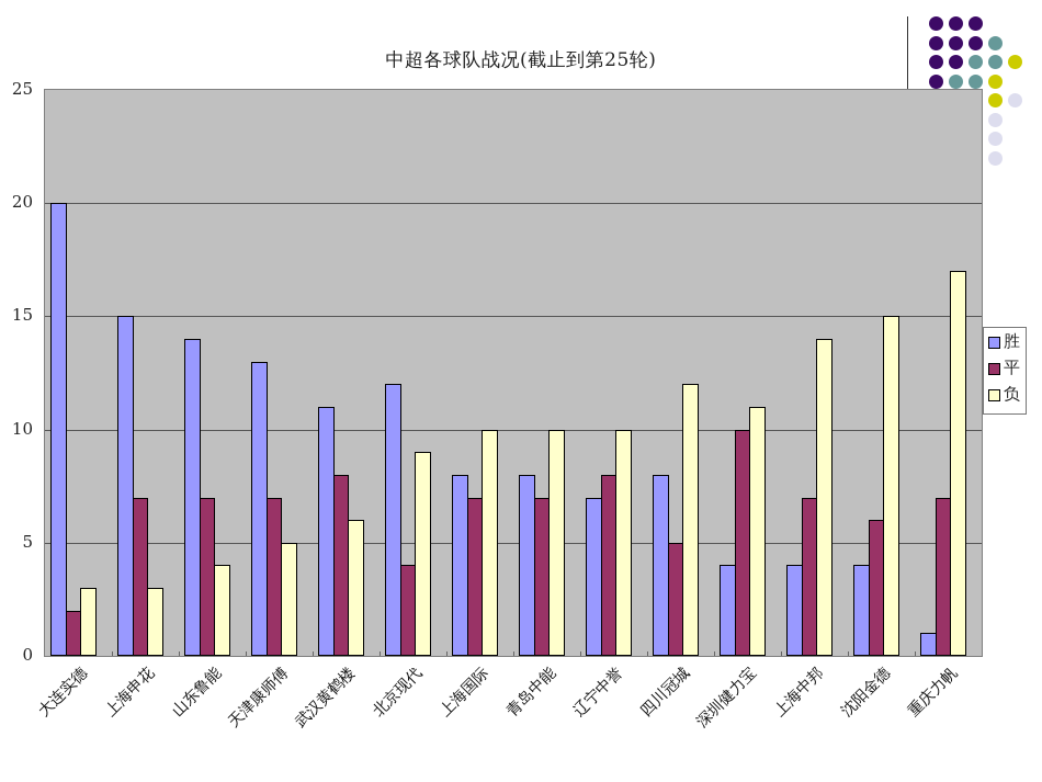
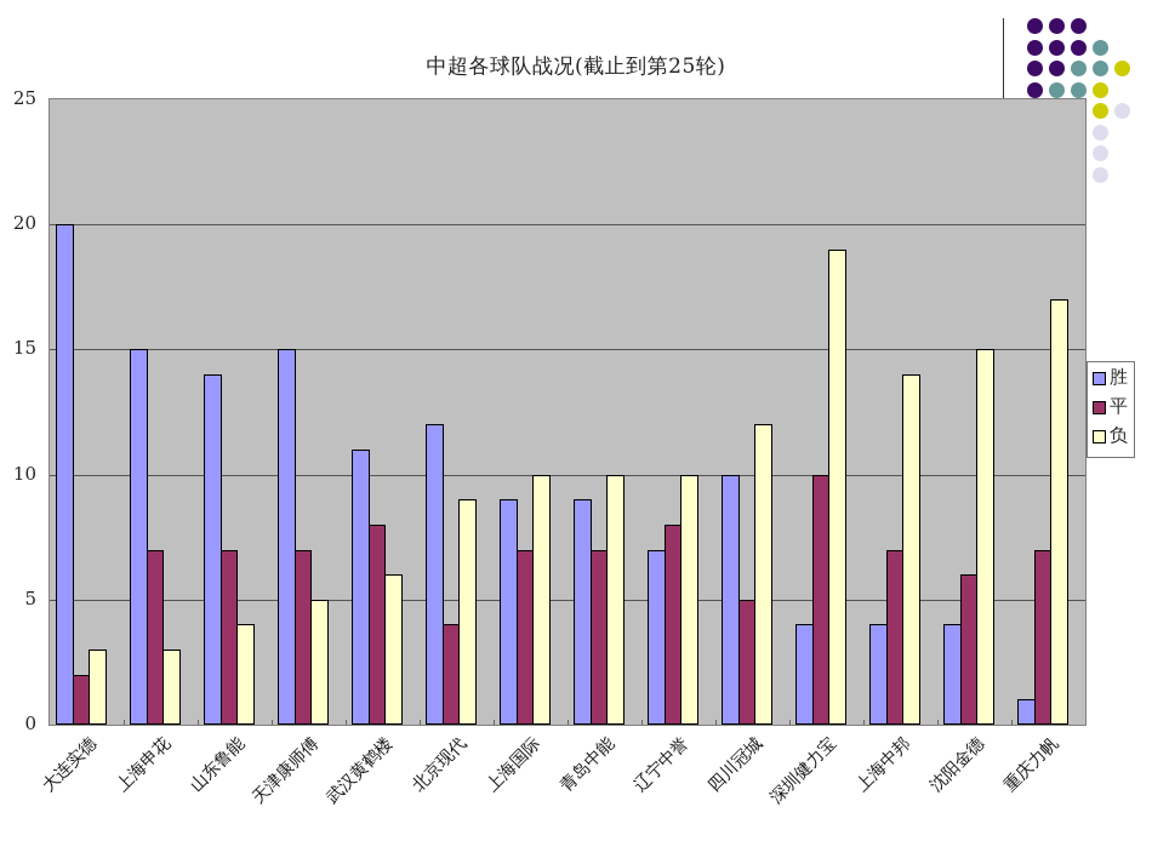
胜/天津康师傅: 13 -> 15
胜/上海国际: 8 -> 9
胜/青岛中能: 8 -> 9
胜/四川冠城: 8 -> 10
负/深圳健力宝: 11 -> 19
